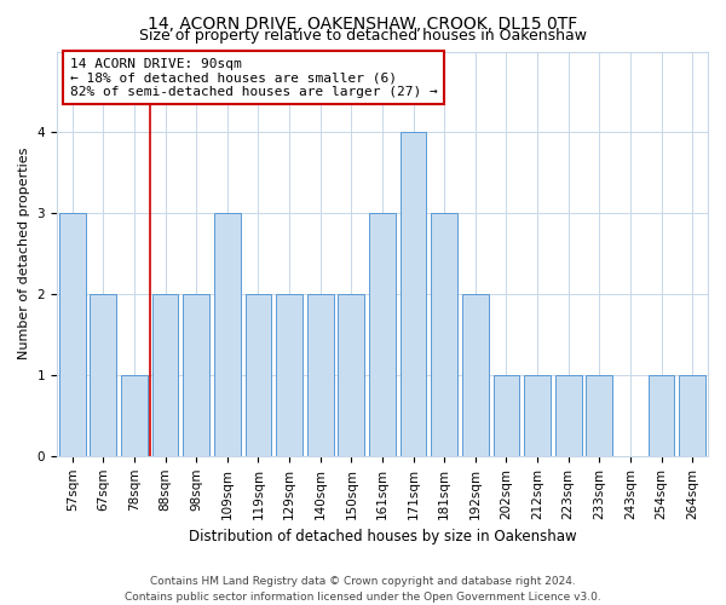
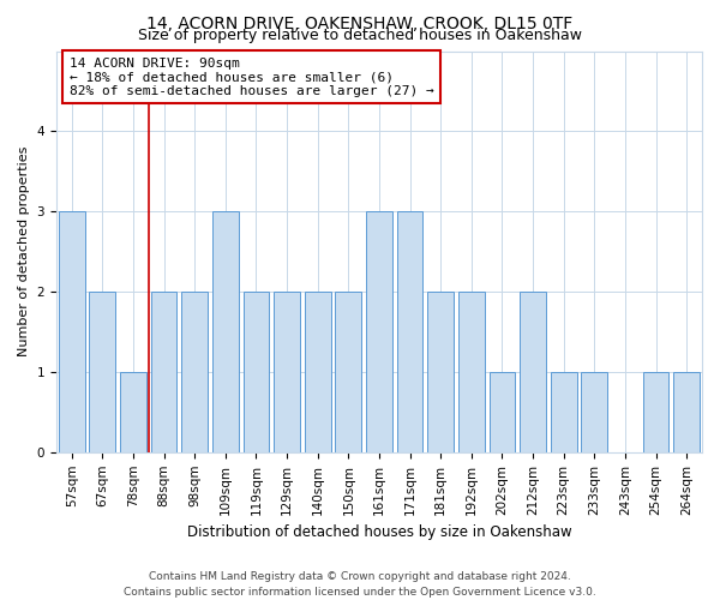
171sqm: 4 -> 3
181sqm: 3 -> 2
212sqm: 1 -> 2
